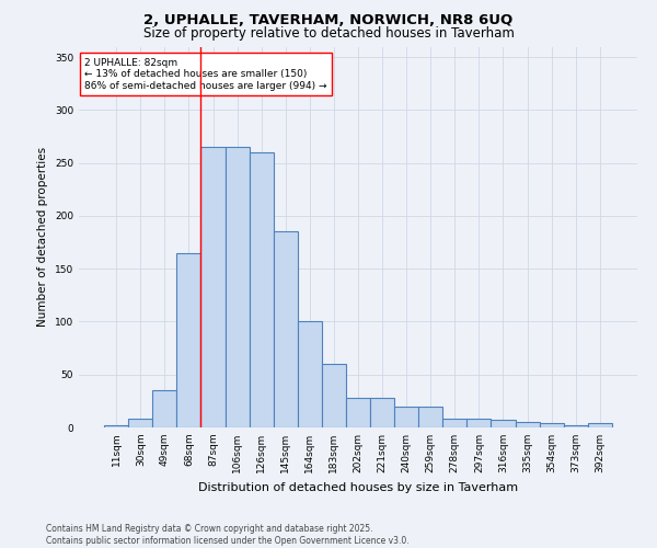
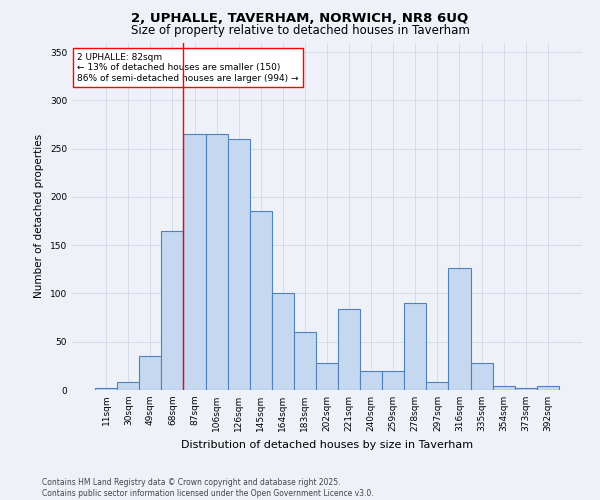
221sqm: 28 -> 84
278sqm: 8 -> 90
316sqm: 7 -> 126
335sqm: 5 -> 28
